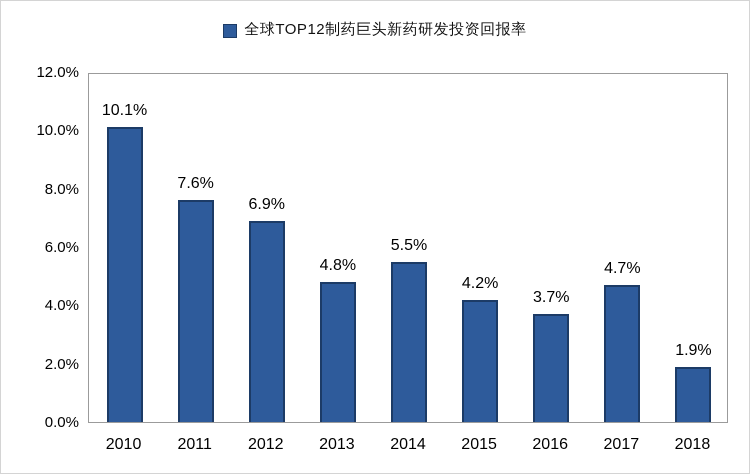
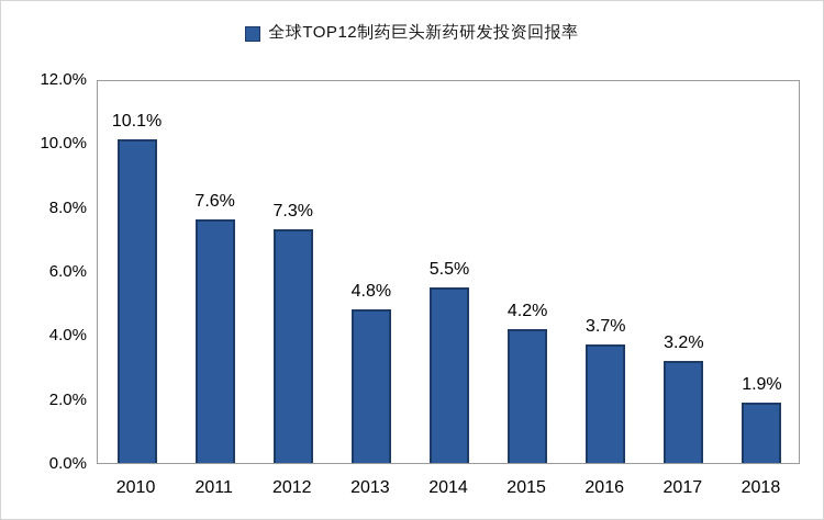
2012: 6.9% -> 7.3%
2017: 4.7% -> 3.2%
